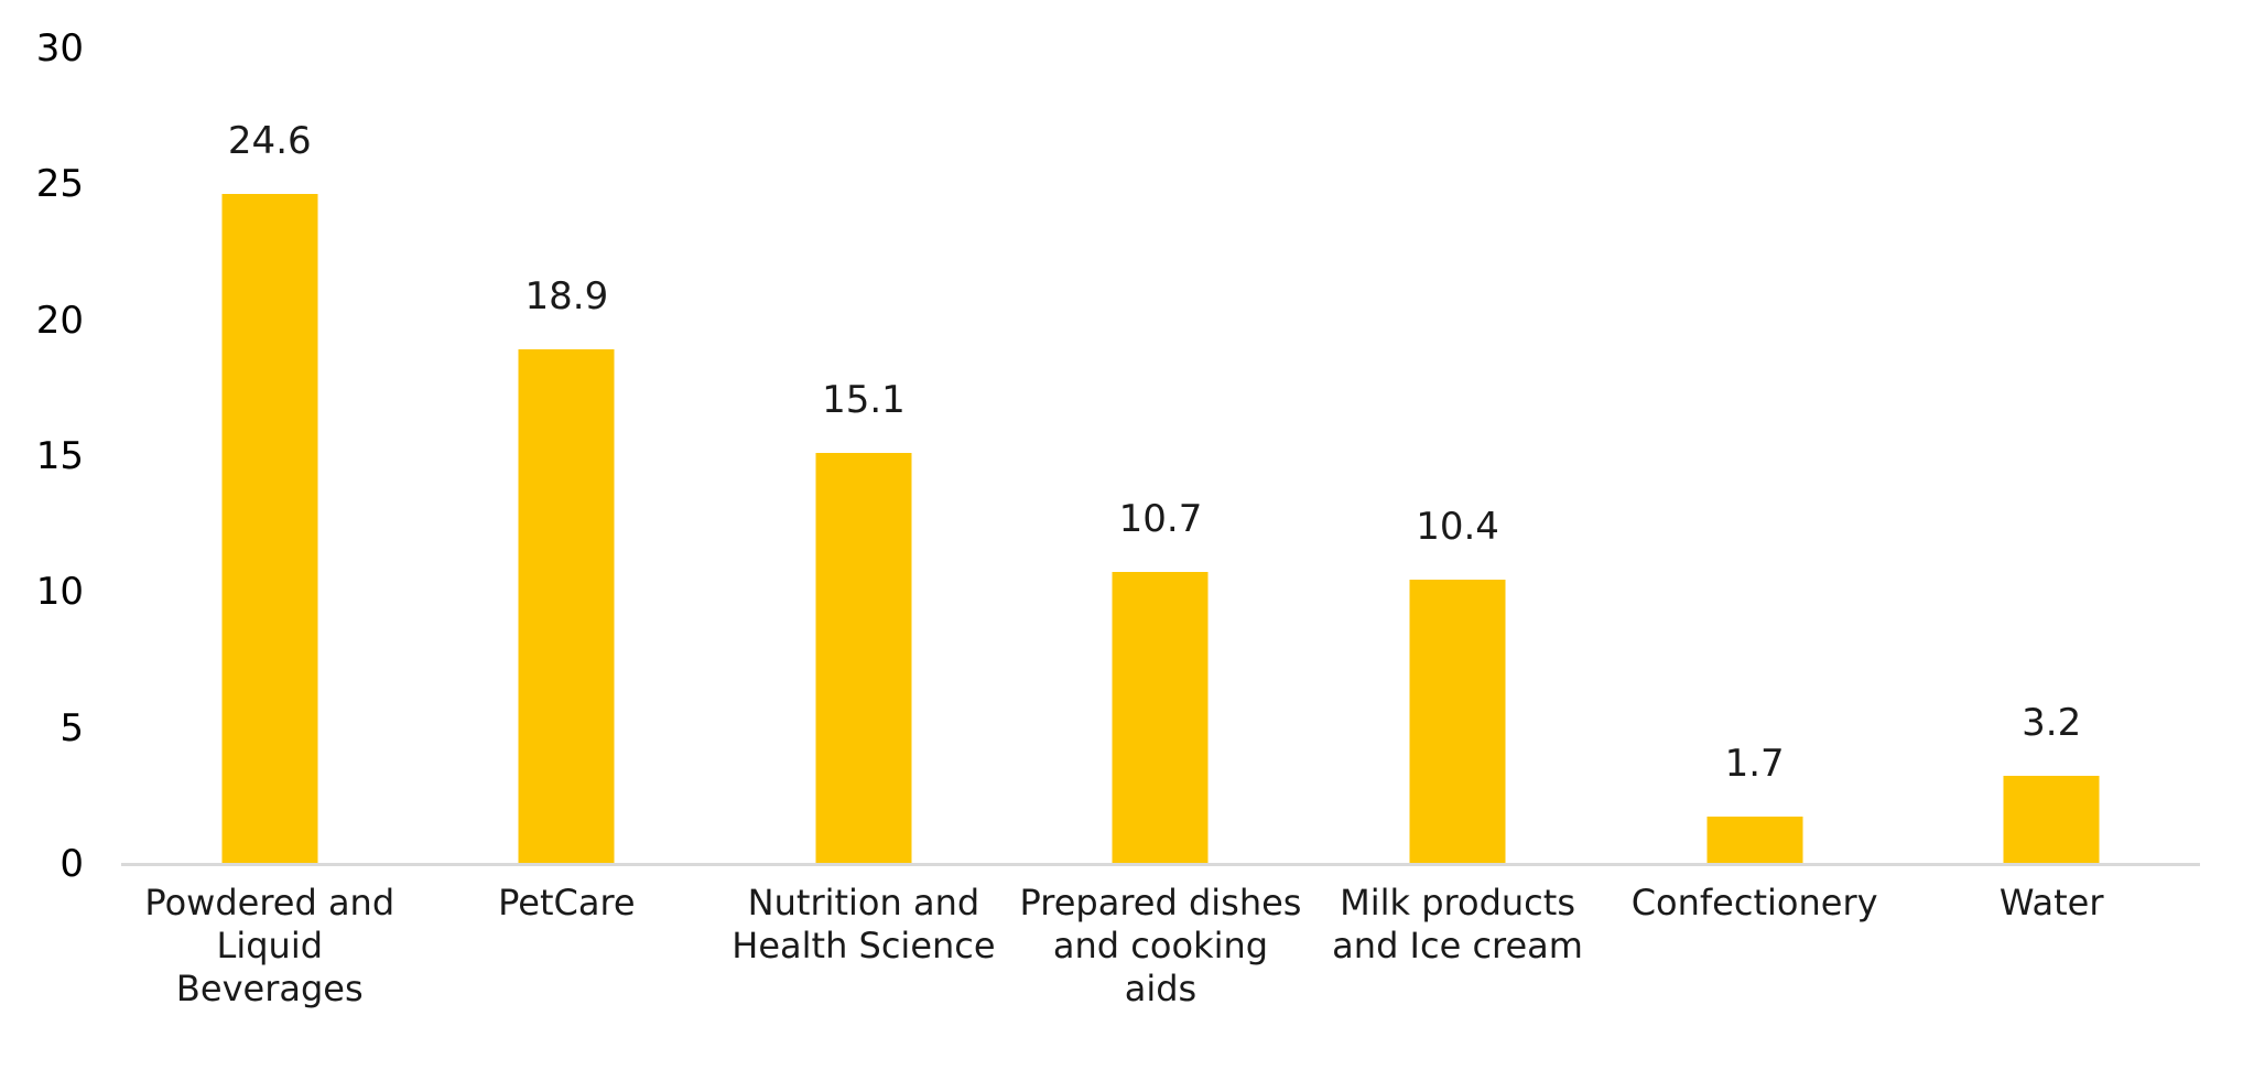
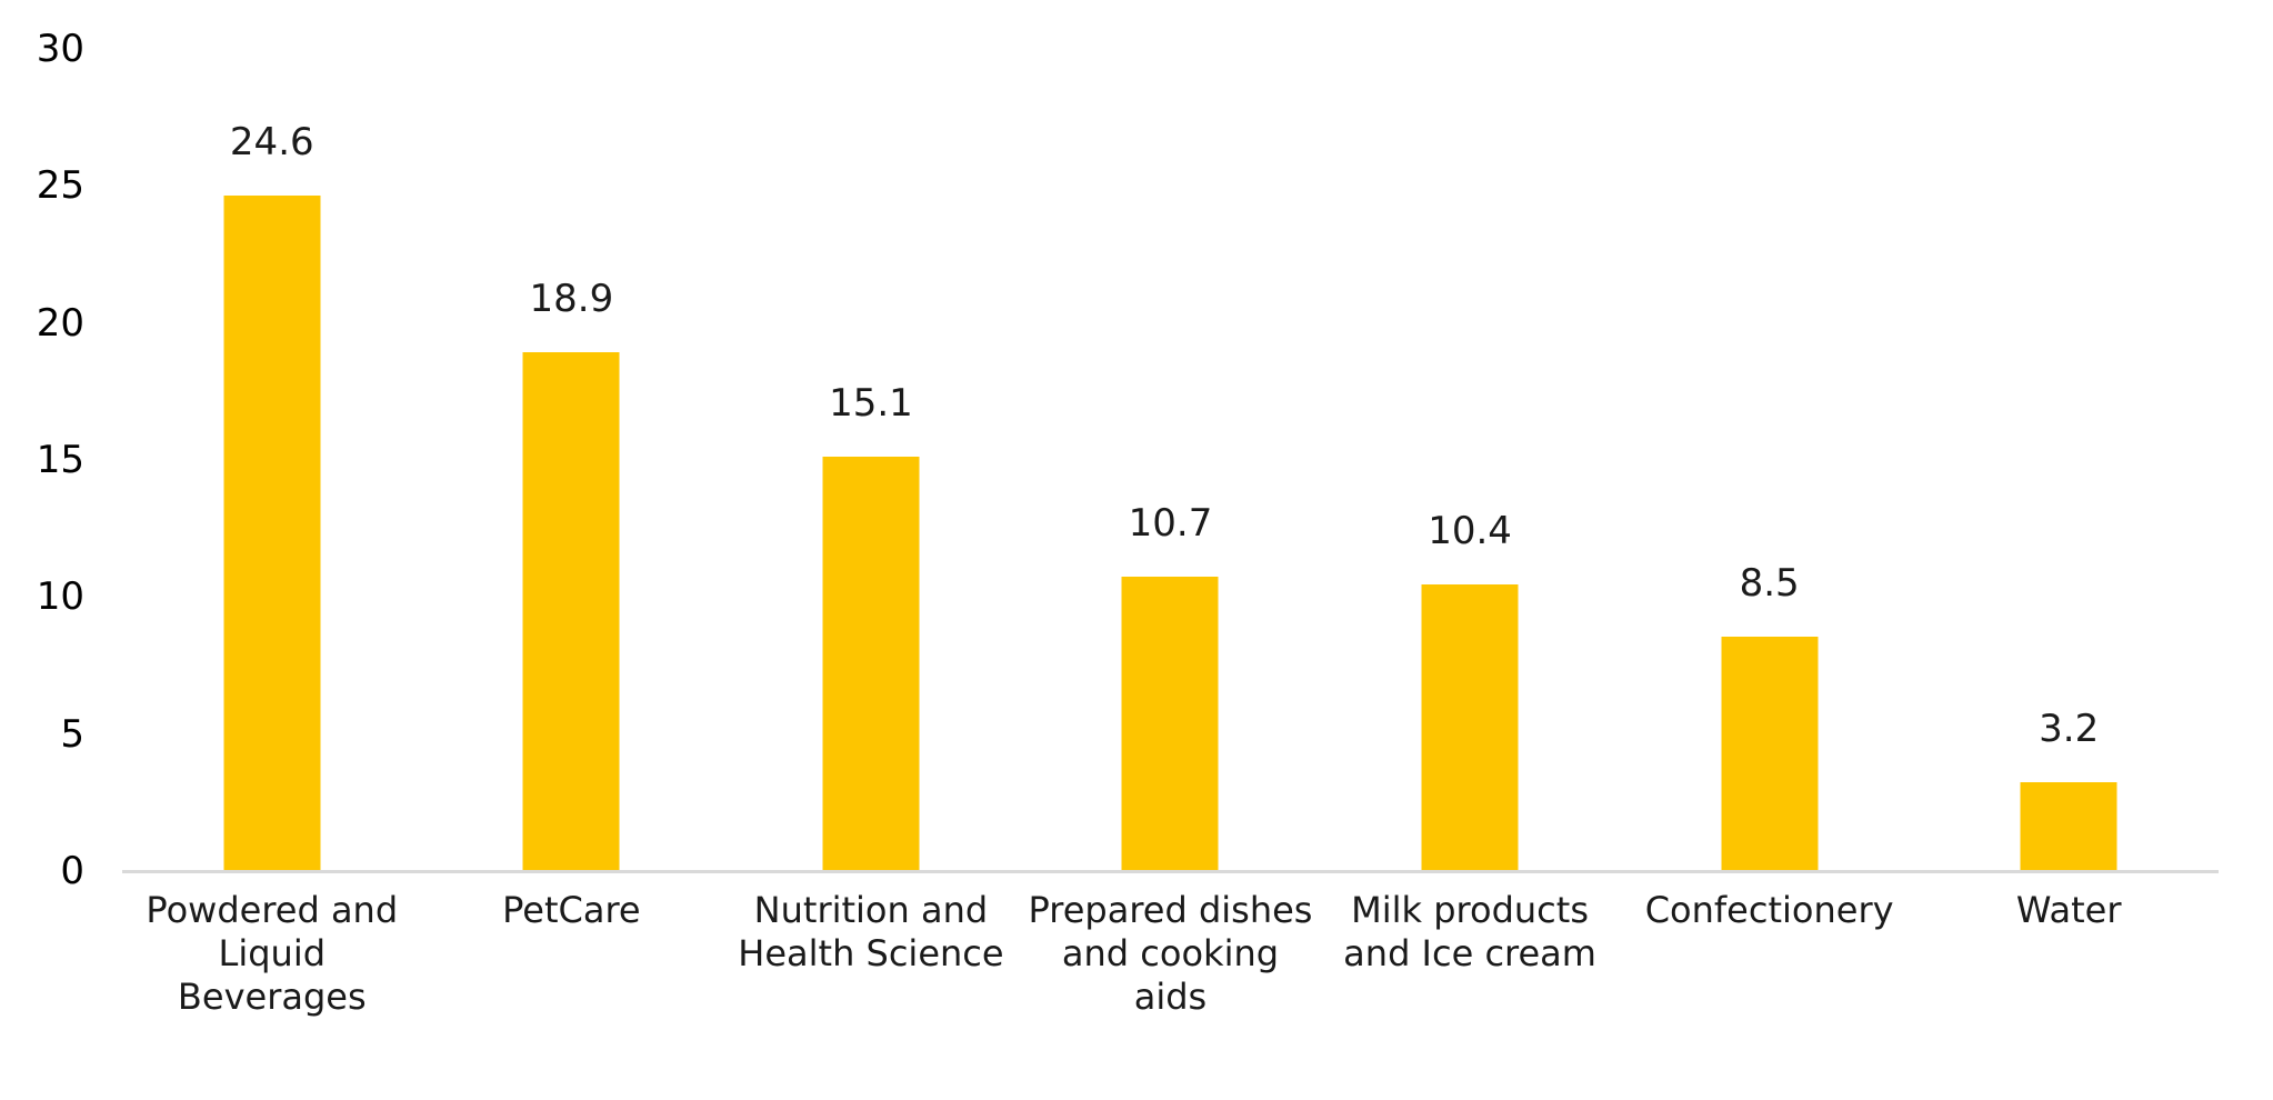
Confectionery: 1.7 -> 8.5
